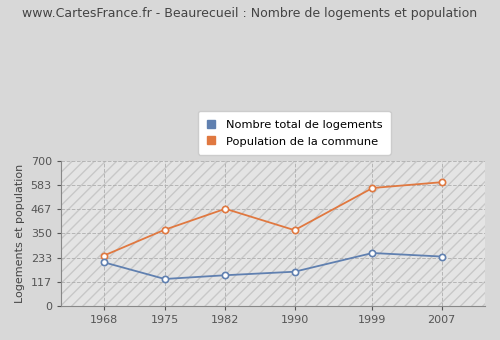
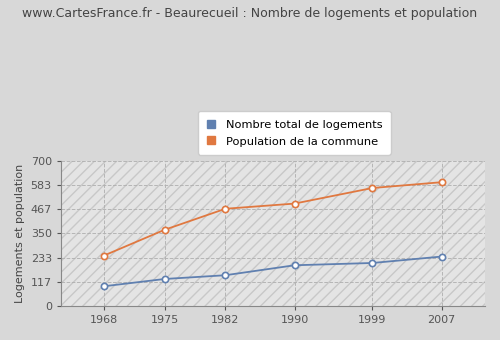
Nombre total de logements/1968: 210 -> 95
Nombre total de logements/1990: 165 -> 196
Population de la commune/1990: 365 -> 493
Nombre total de logements/1999: 255 -> 207
